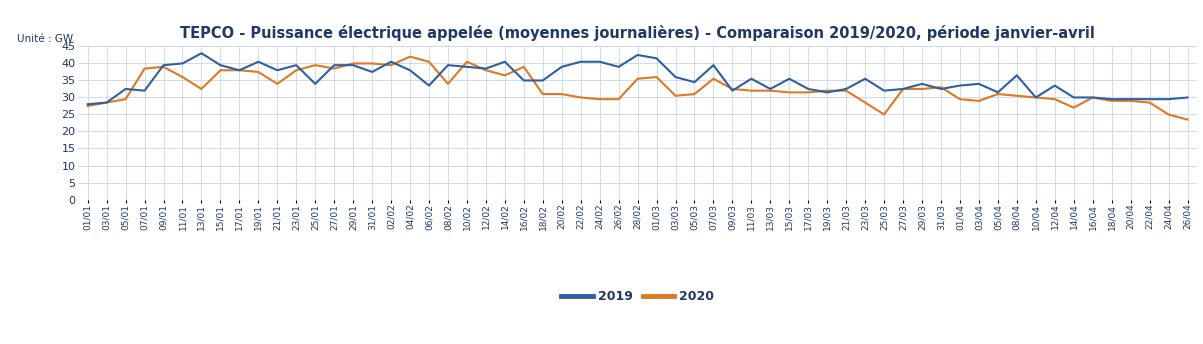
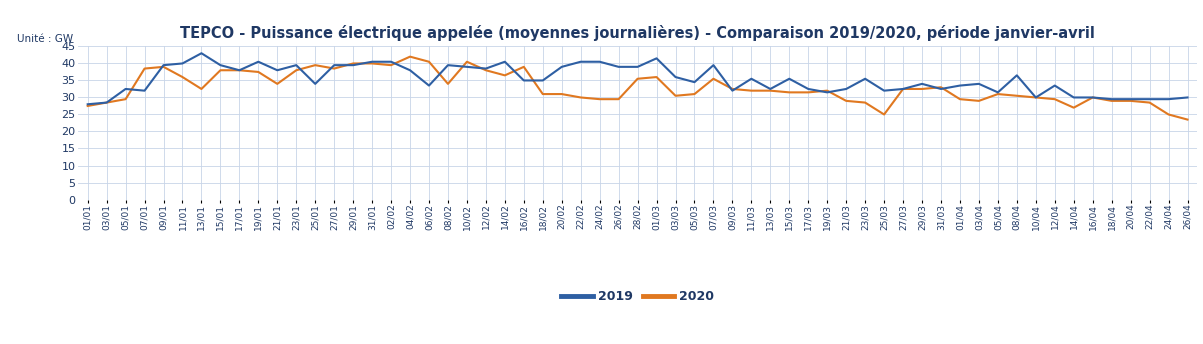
2019/31/01: 37.5 -> 40.5
2019/28/02: 42.5 -> 39.0
2020/21/03: 32.0 -> 29.0
